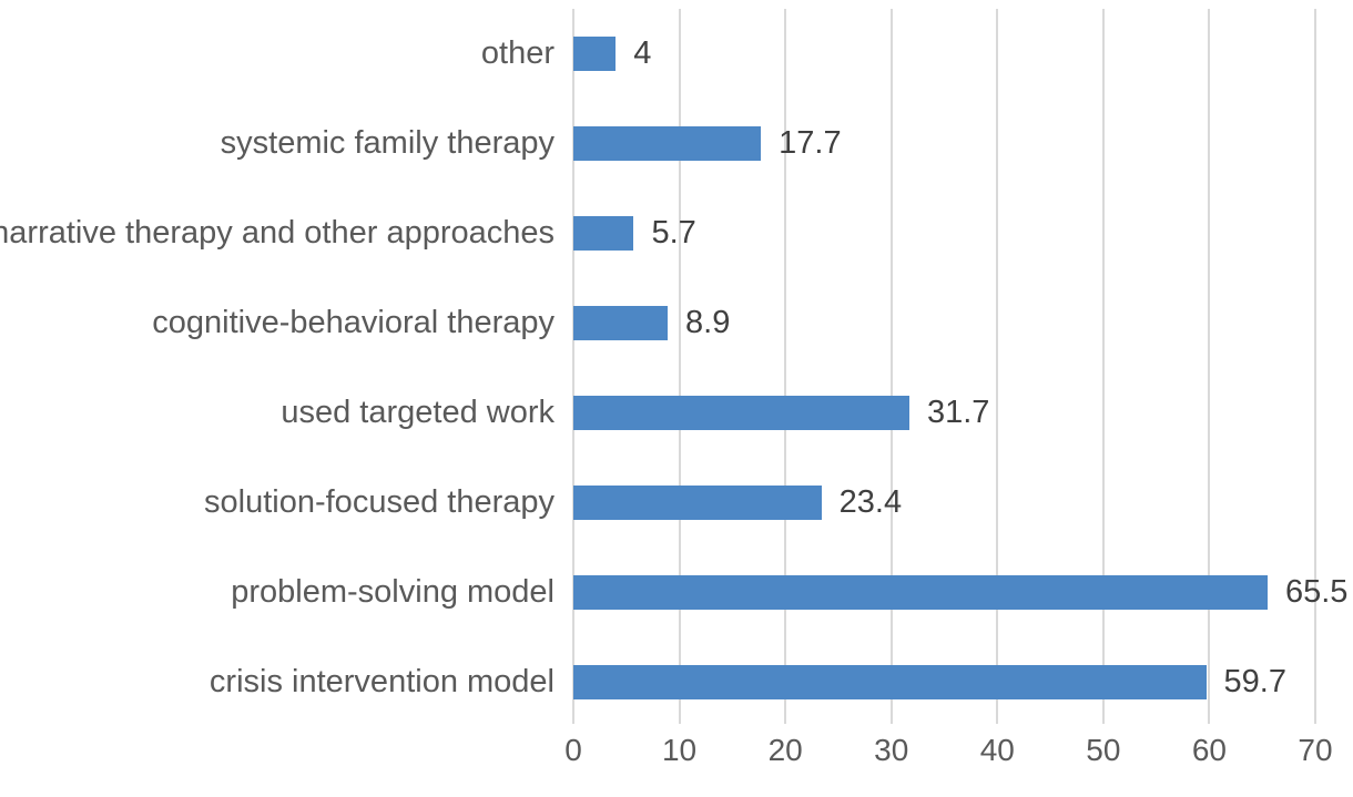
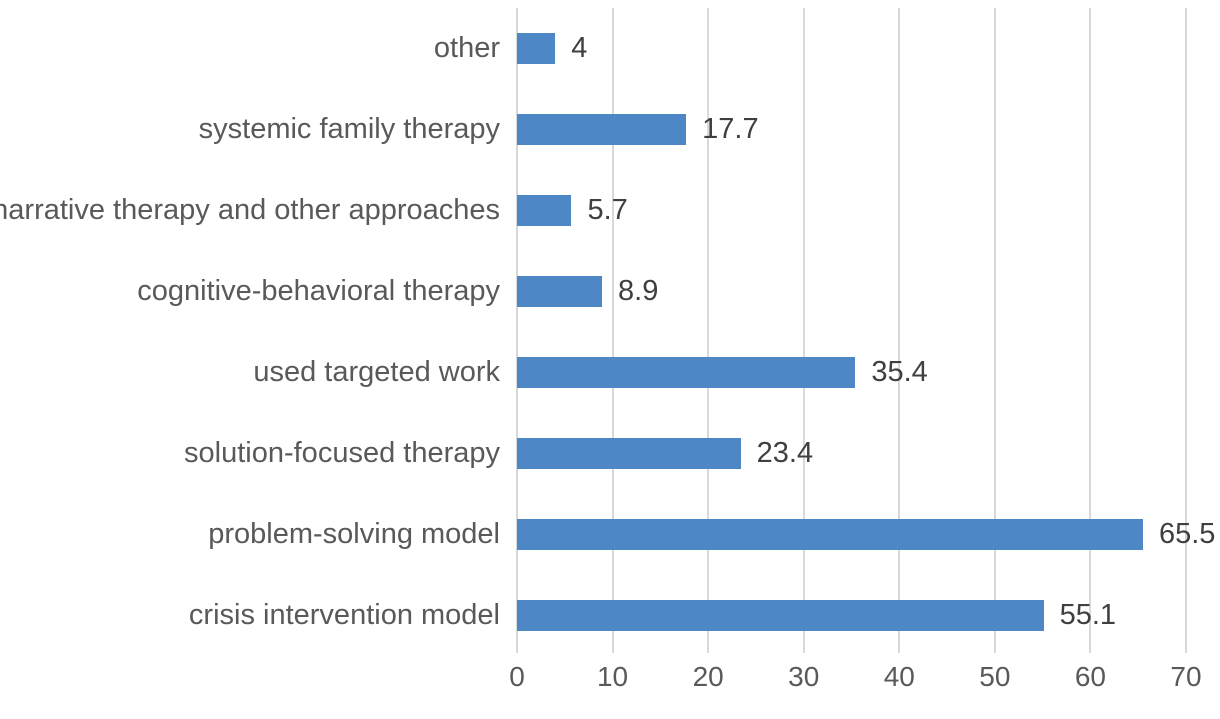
used targeted work: 31.7 -> 35.4
crisis intervention model: 59.7 -> 55.1
